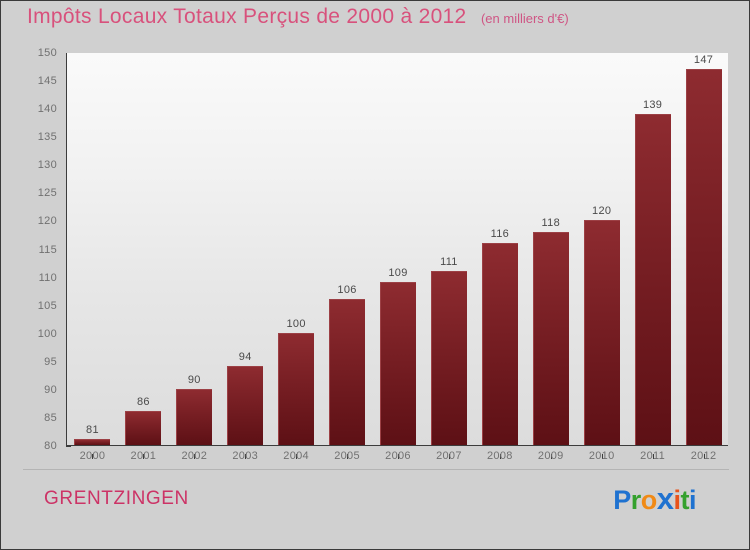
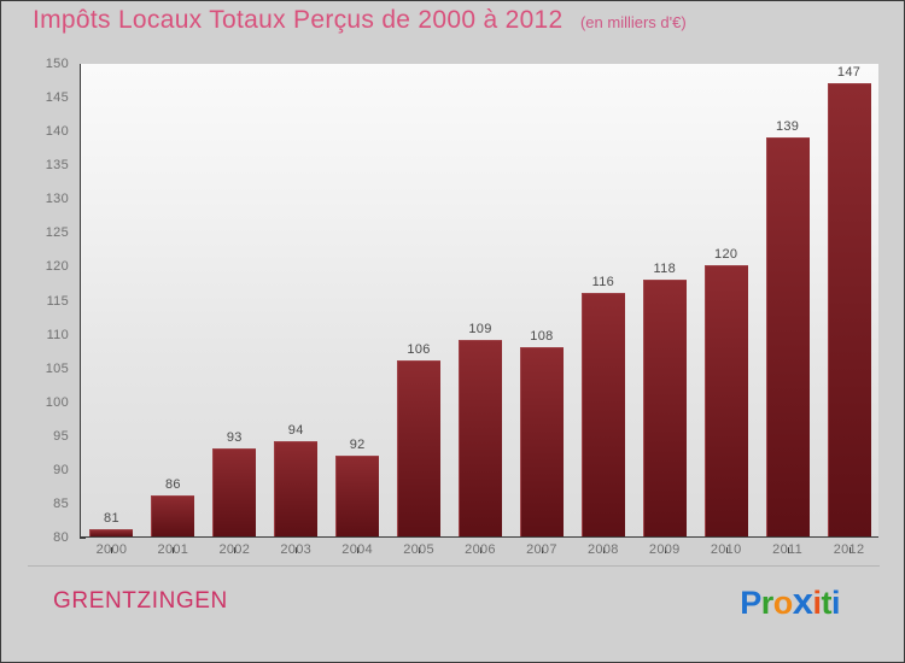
2002: 90 -> 93
2004: 100 -> 92
2007: 111 -> 108
